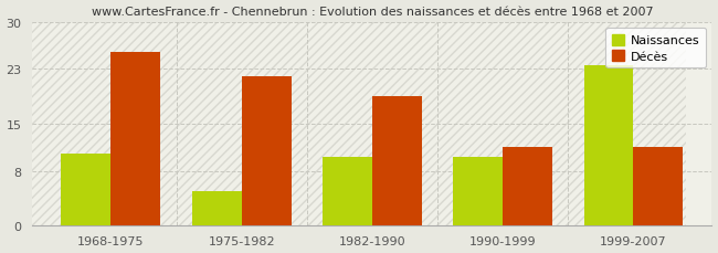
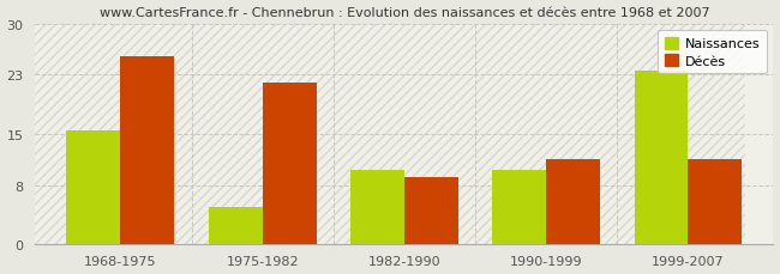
Naissances/1968-1975: 10.5 -> 15.4
Décès/1982-1990: 19.0 -> 9.0
